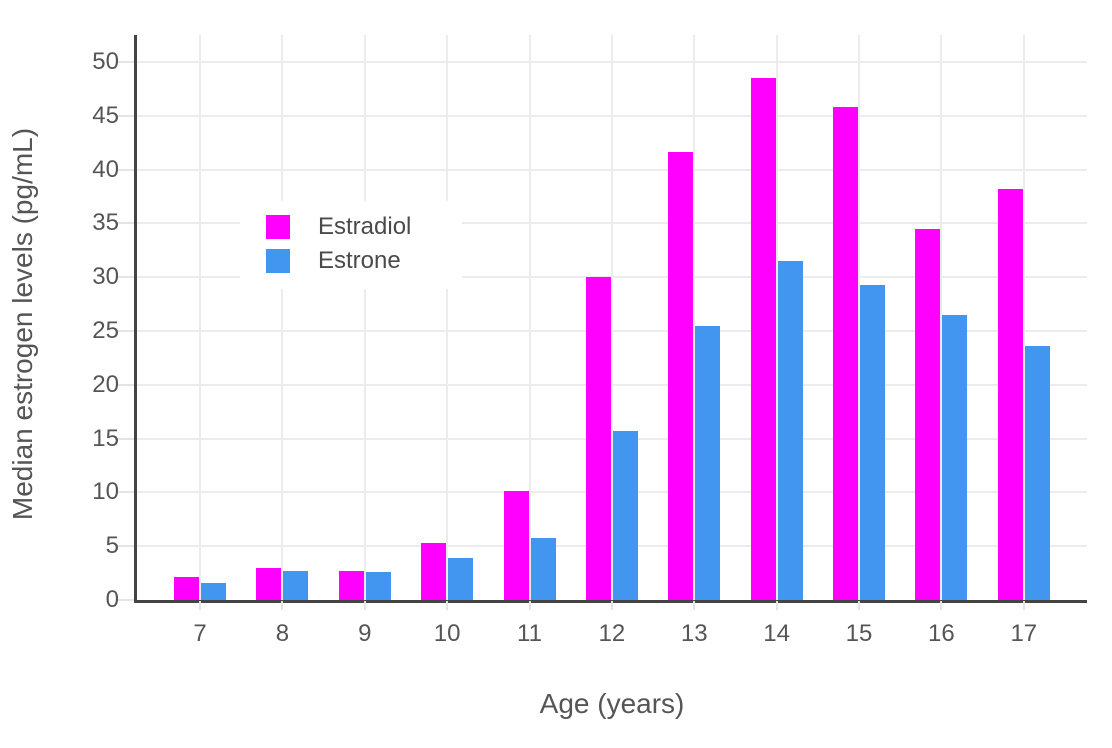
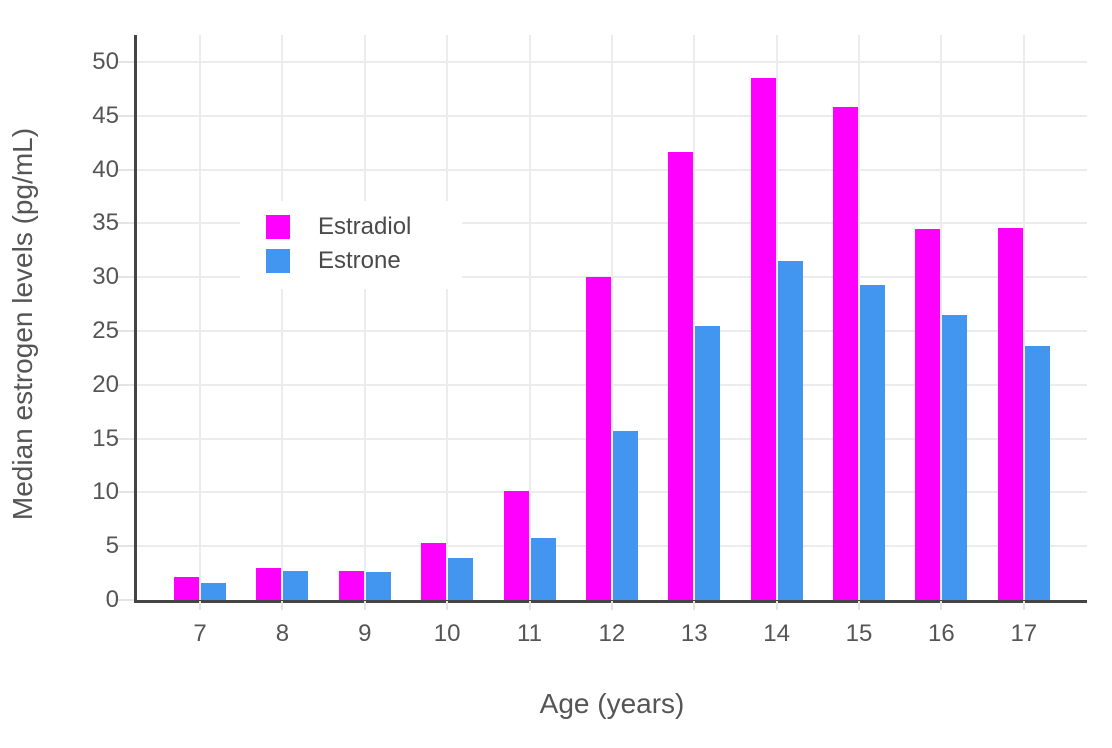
Estradiol/17: 38.2 -> 34.6
